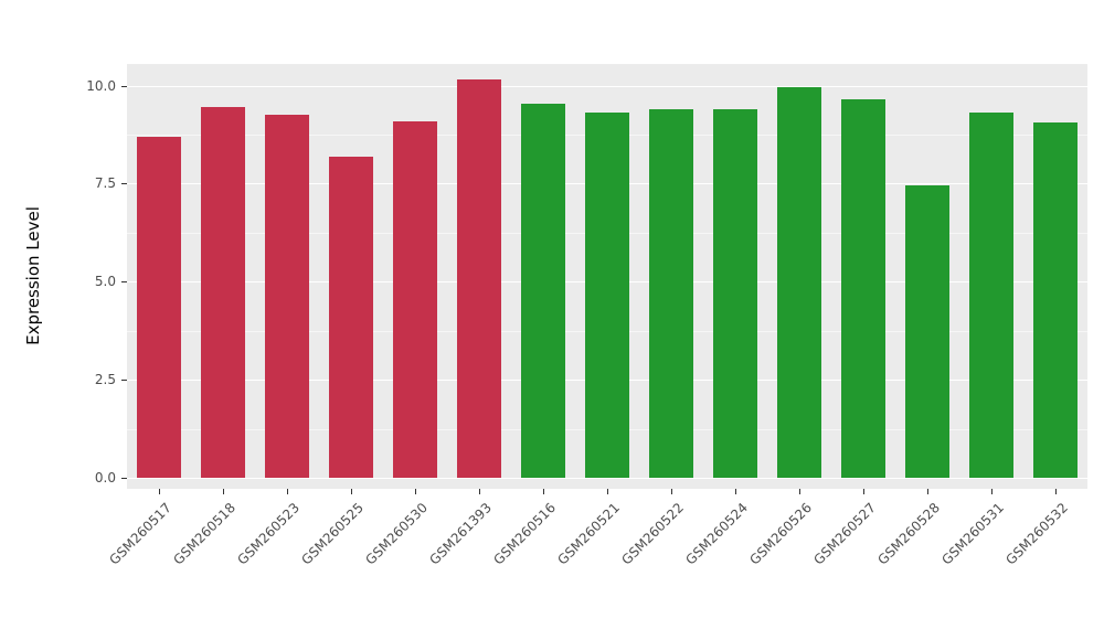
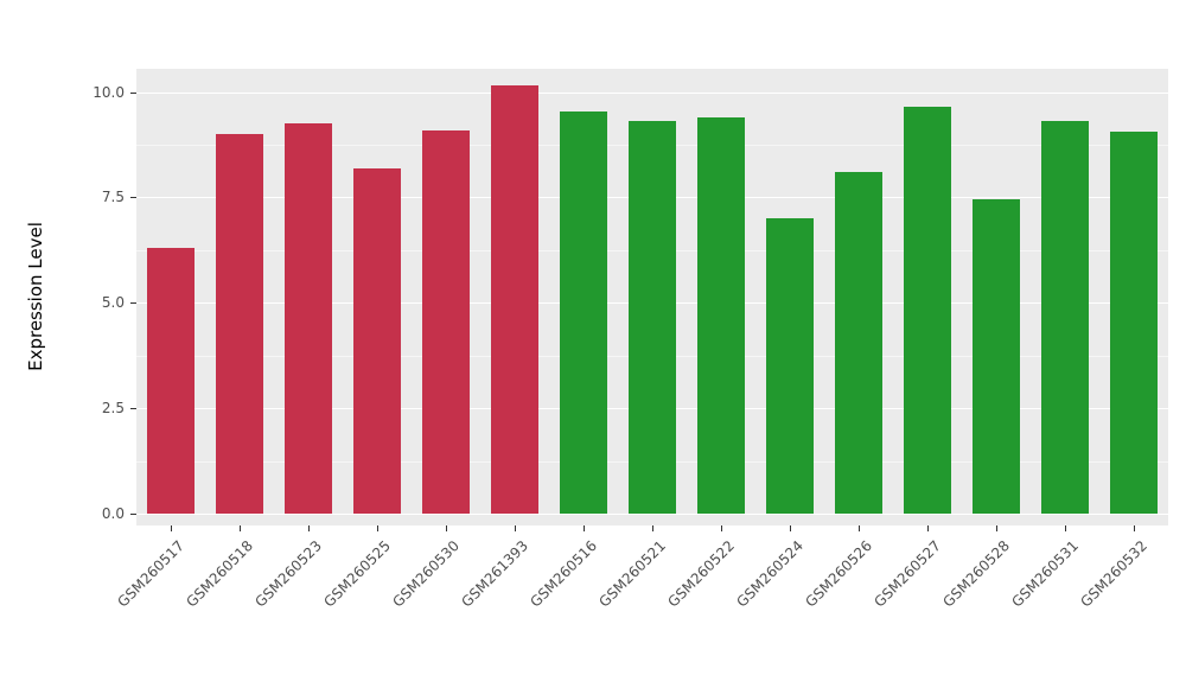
GSM260517: 8.7 -> 6.3
GSM260518: 9.4 -> 9.0
GSM260524: 9.4 -> 7.0
GSM260526: 9.9 -> 8.1
